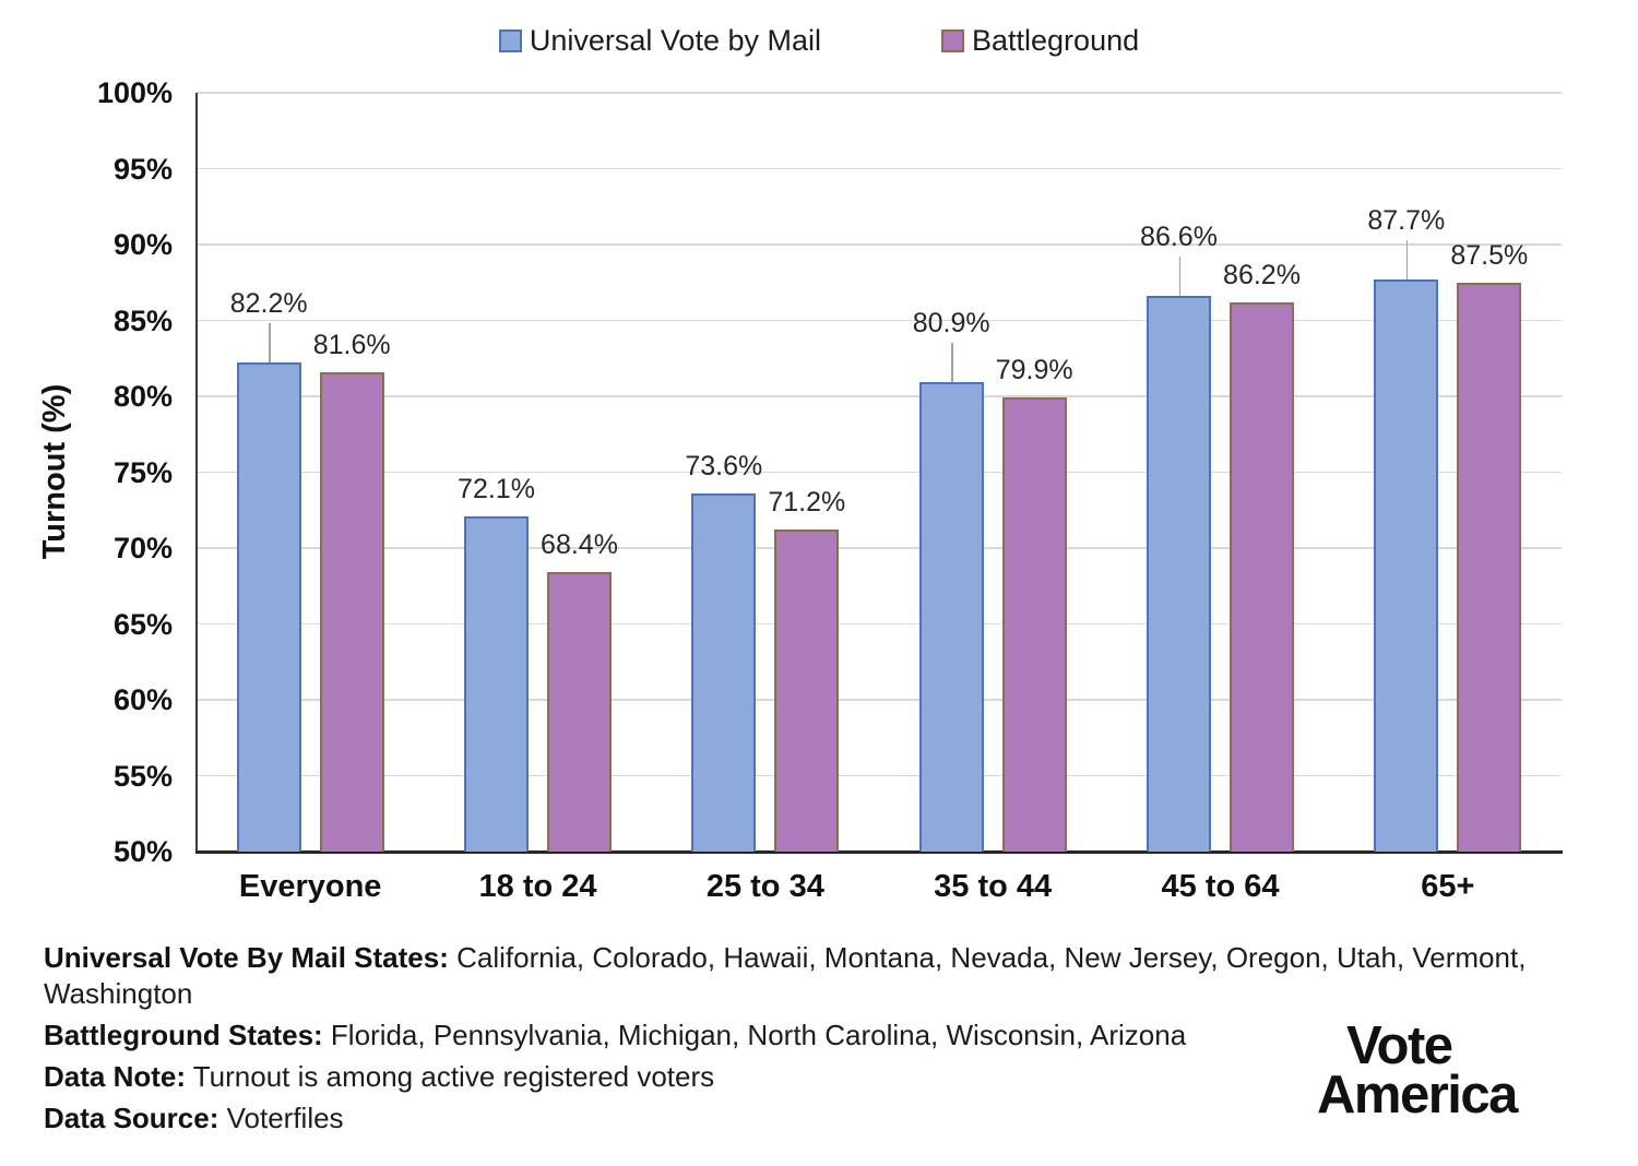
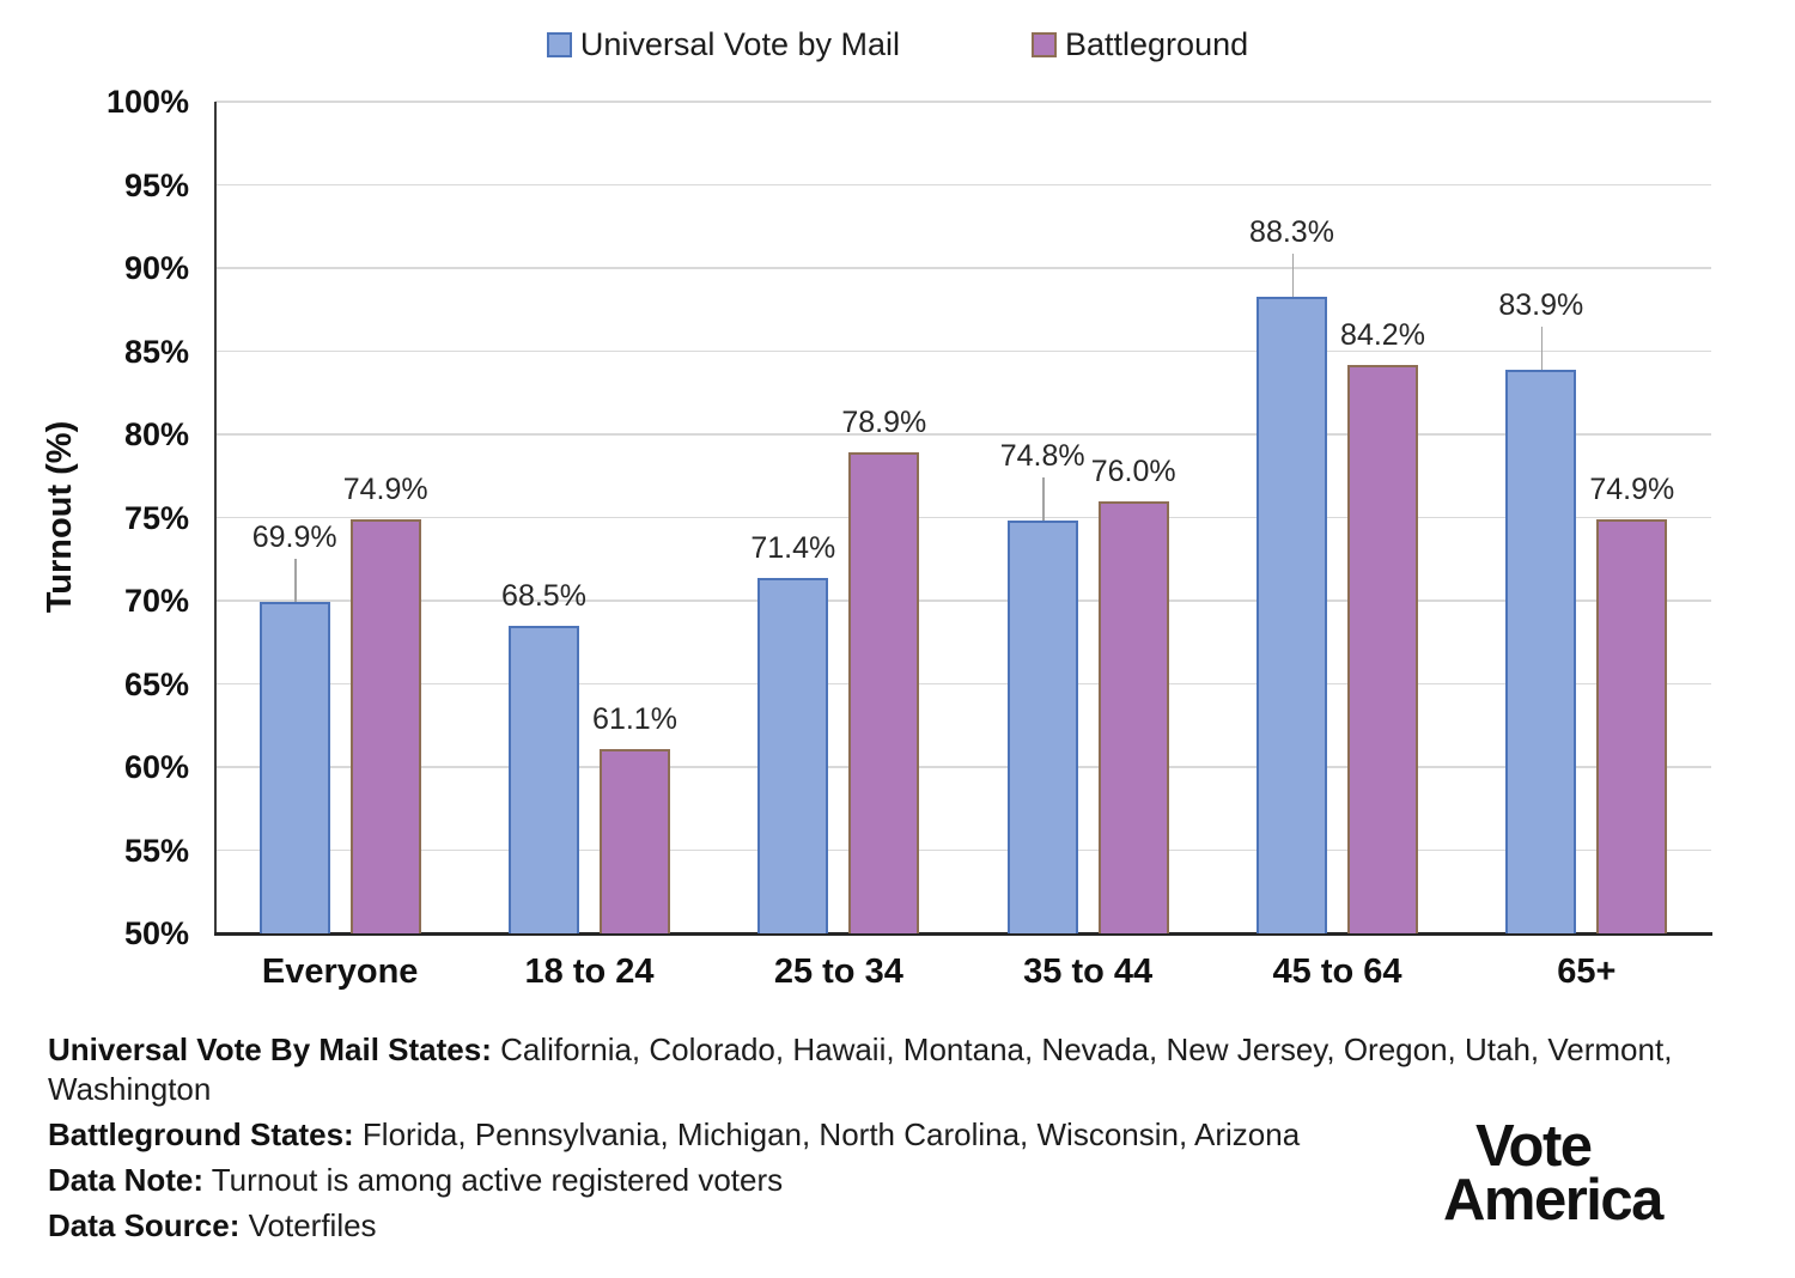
Universal Vote by Mail/Everyone: 82.2% -> 69.9%
Battleground/Everyone: 81.6% -> 74.9%
Universal Vote by Mail/18 to 24: 72.1% -> 68.5%
Battleground/18 to 24: 68.4% -> 61.1%
Universal Vote by Mail/25 to 34: 73.6% -> 71.4%
Battleground/25 to 34: 71.2% -> 78.9%
Universal Vote by Mail/35 to 44: 80.9% -> 74.8%
Battleground/35 to 44: 79.9% -> 76.0%
Universal Vote by Mail/45 to 64: 86.6% -> 88.3%
Battleground/45 to 64: 86.2% -> 84.2%
Universal Vote by Mail/65+: 87.7% -> 83.9%
Battleground/65+: 87.5% -> 74.9%
